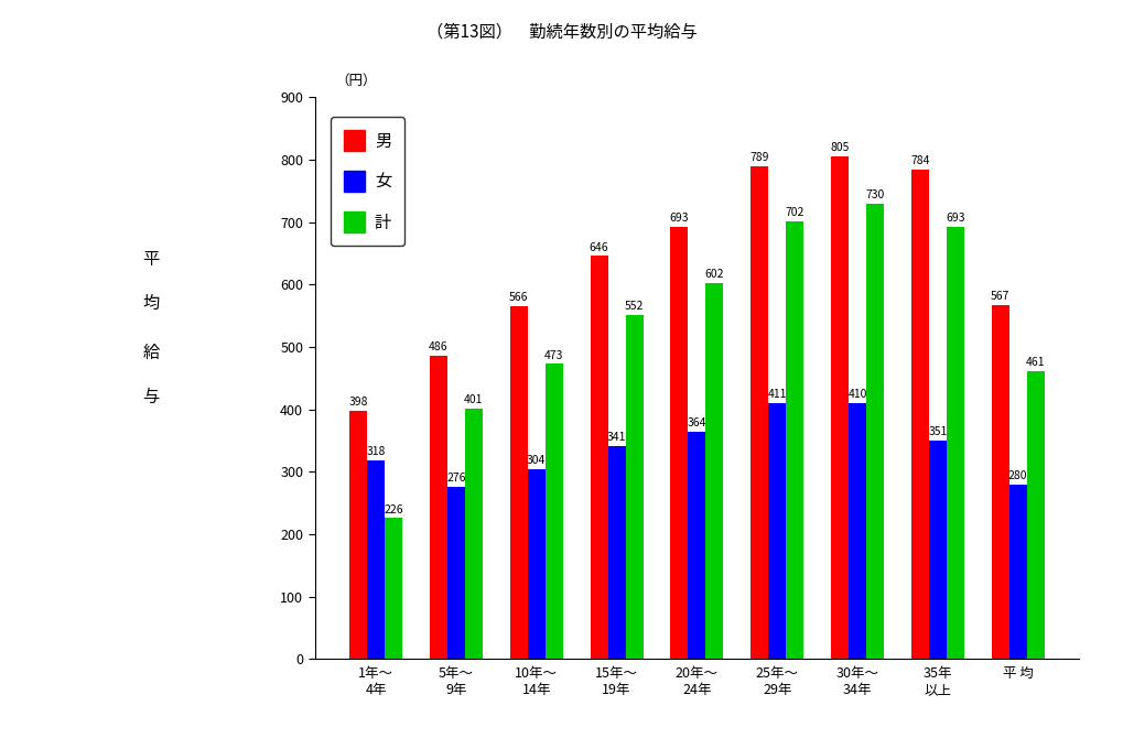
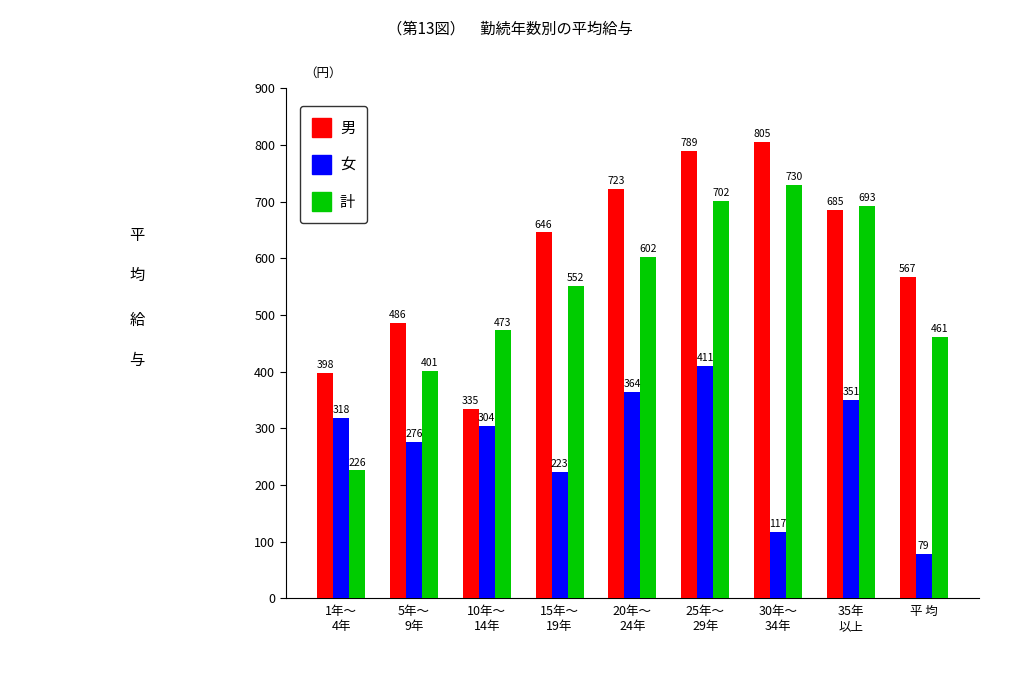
男/10年～ 14年: 566 -> 335
女/15年～ 19年: 341 -> 223
男/20年～ 24年: 693 -> 723
女/30年～ 34年: 410 -> 117
男/35年 以上: 784 -> 685
女/平 均: 280 -> 79
